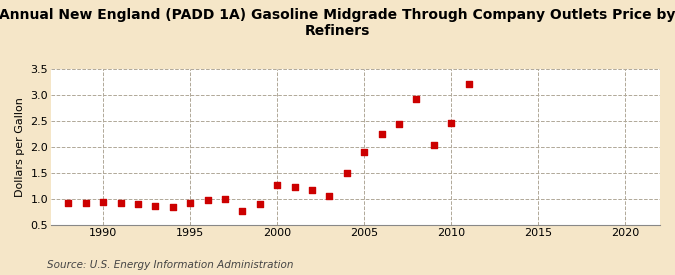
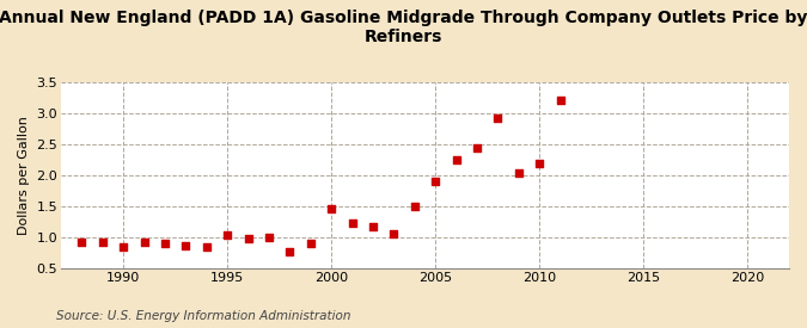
1990: 0.94 -> 0.84
1995: 0.93 -> 1.04
2000: 1.27 -> 1.46
2010: 2.45 -> 2.18
